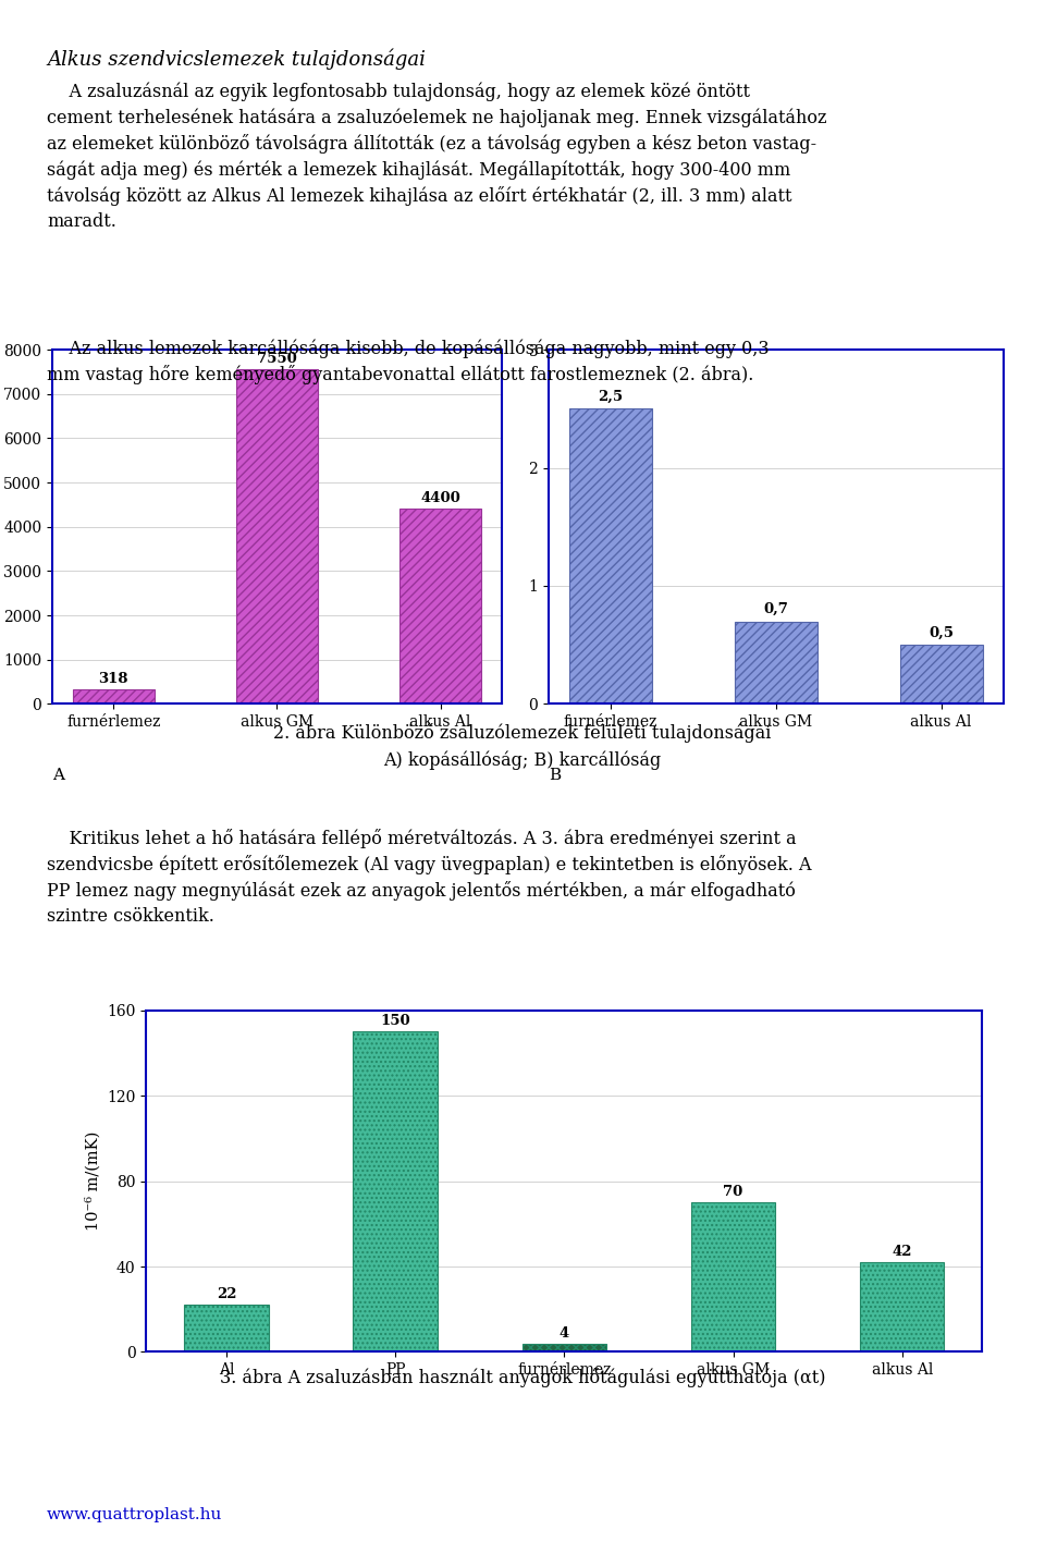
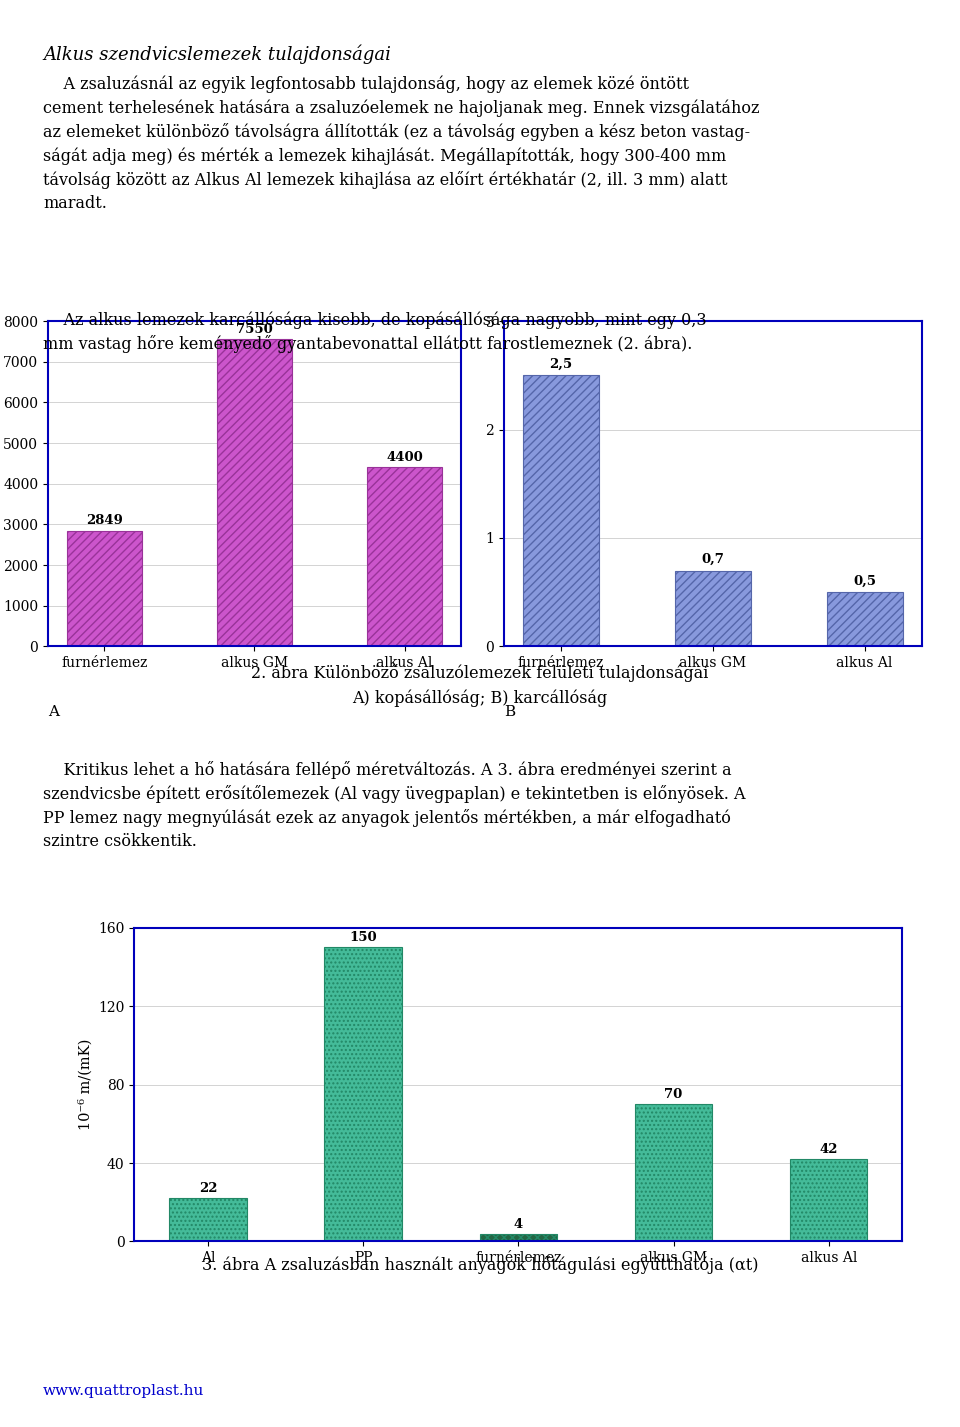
furnérlemez: 318 -> 2849
